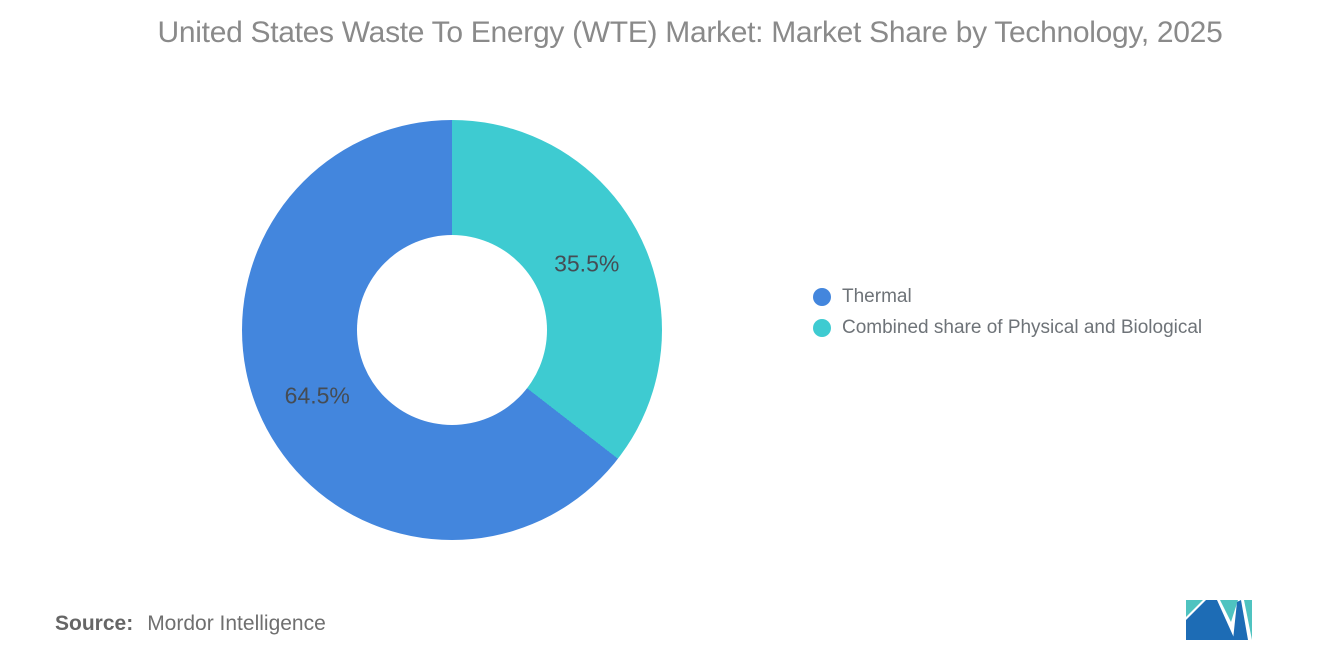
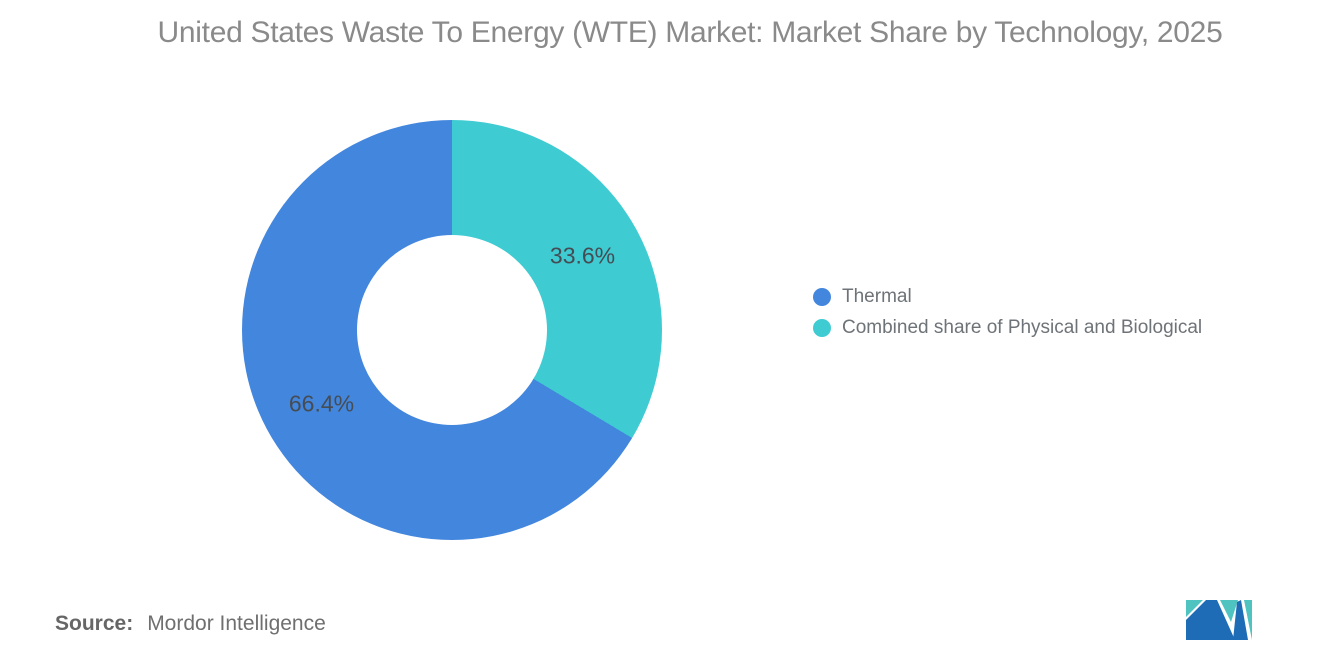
Combined share of Physical and Biological: 35.5% -> 33.6%
Thermal: 64.5% -> 66.4%
